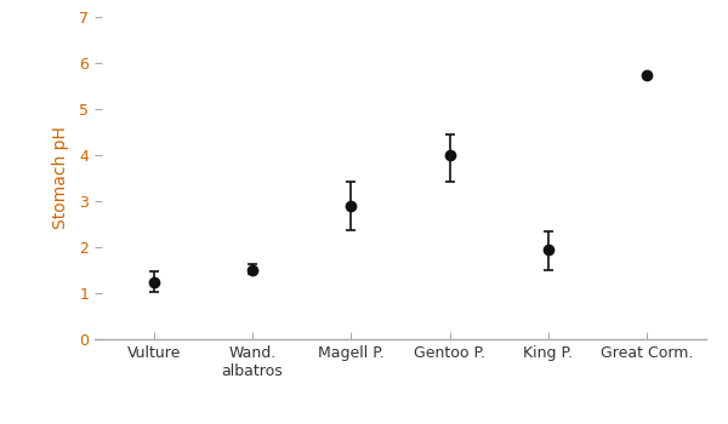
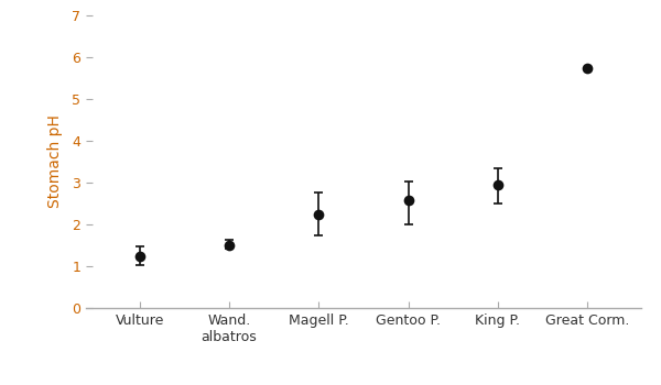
Magell P.: 2.90 -> 2.25
Gentoo P.: 4.00 -> 2.58
King P.: 1.95 -> 2.95
